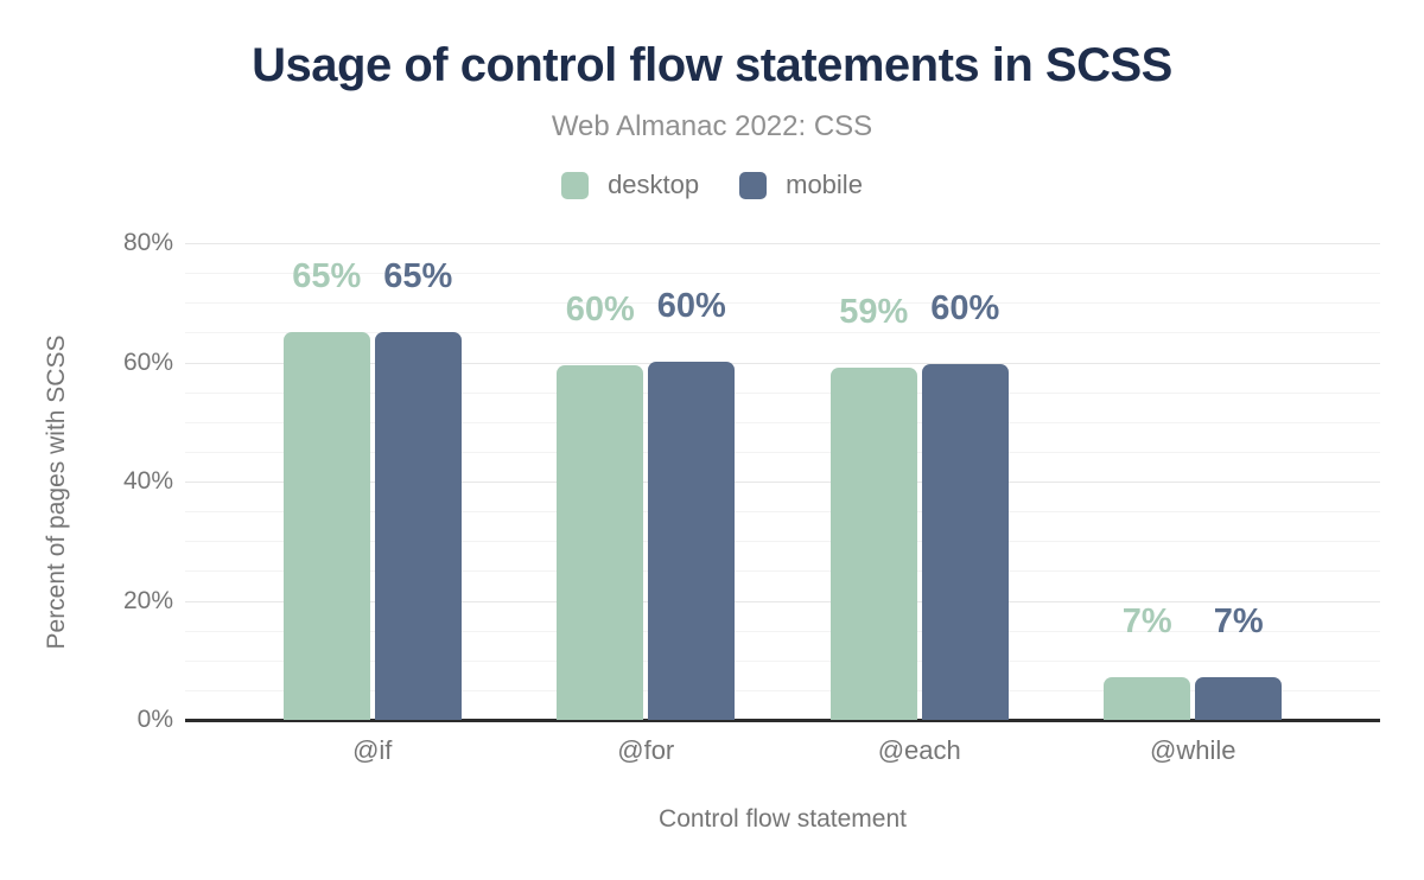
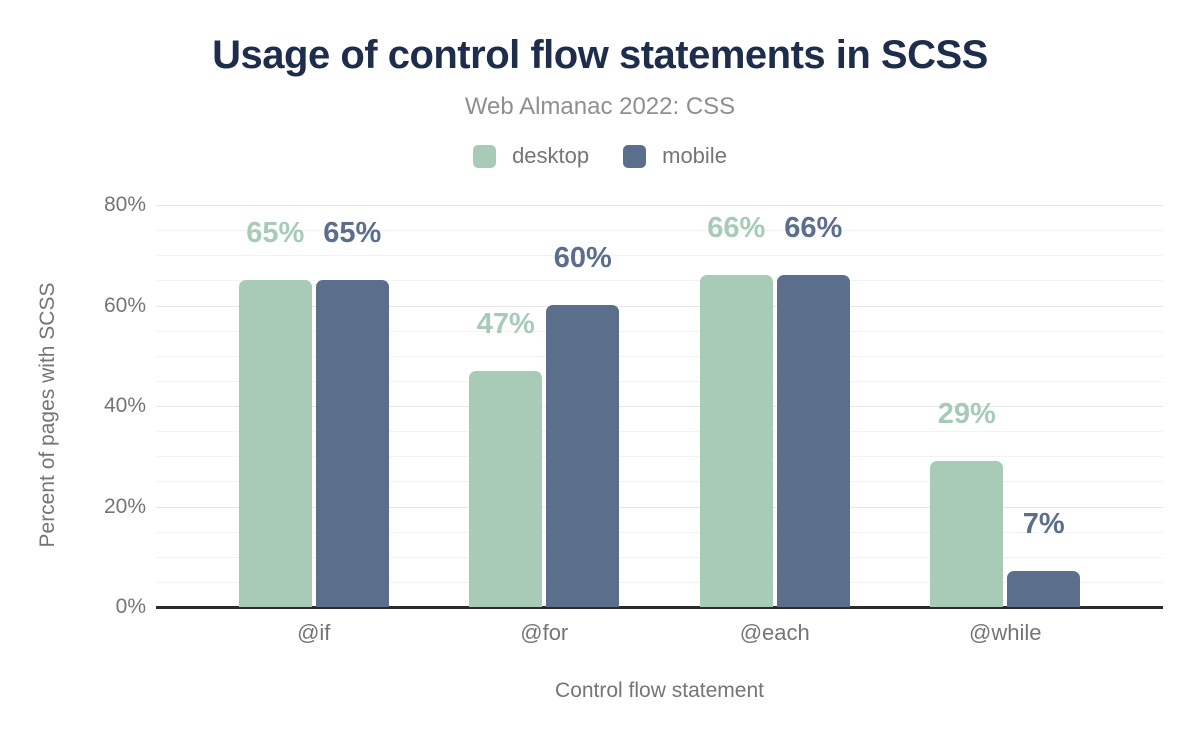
desktop/@for: 60% -> 47%
desktop/@each: 59% -> 66%
mobile/@each: 60% -> 66%
desktop/@while: 7% -> 29%
